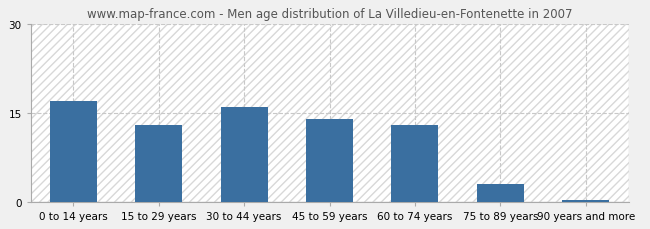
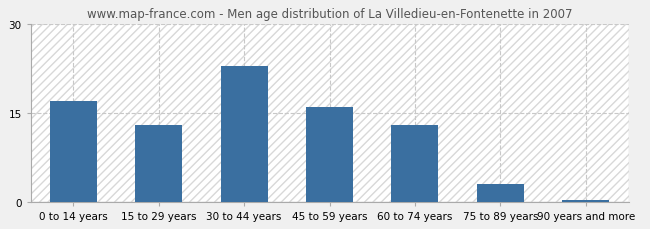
30 to 44 years: 16.0 -> 23.0
45 to 59 years: 14.0 -> 16.0
